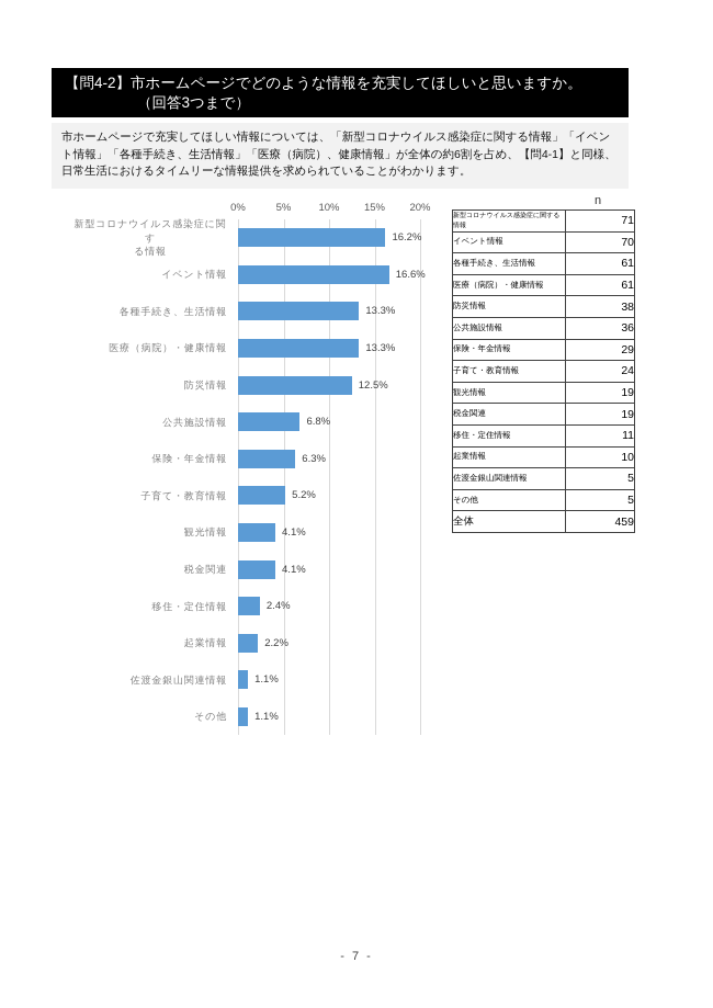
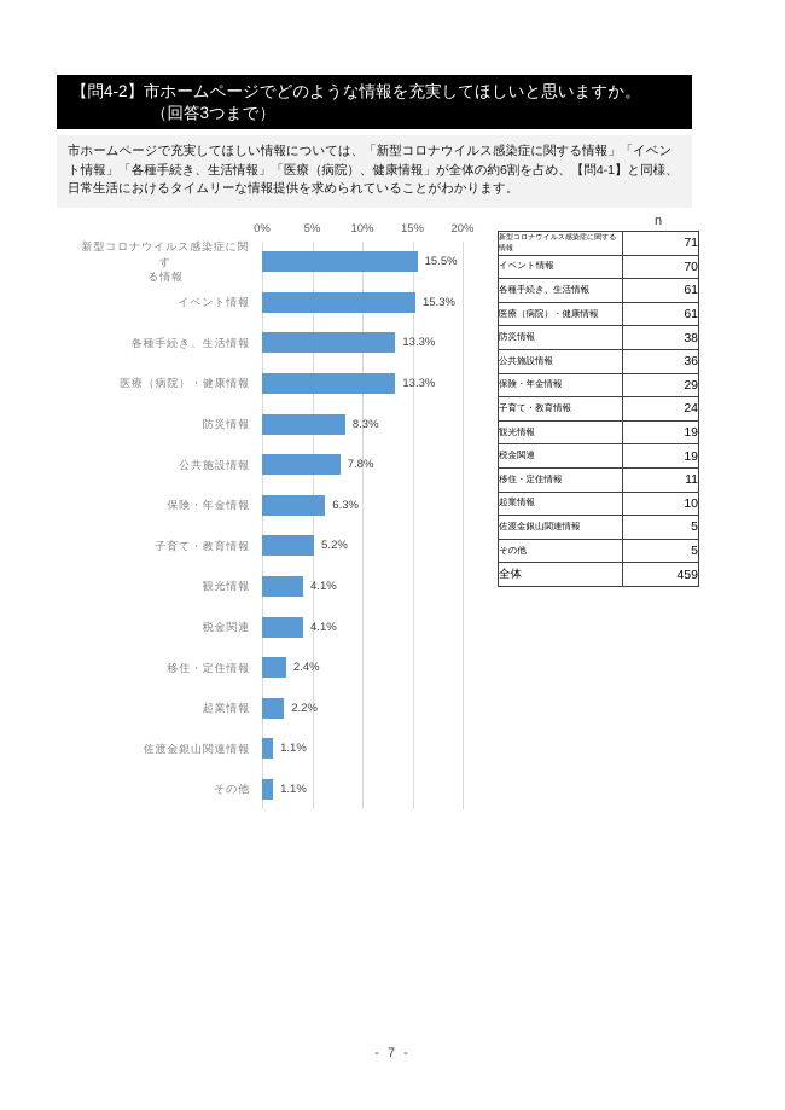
新型コロナウイルス感染症に関する情報: 16.2% -> 15.5%
イベント情報: 16.6% -> 15.3%
防災情報: 12.5% -> 8.3%
公共施設情報: 6.8% -> 7.8%
